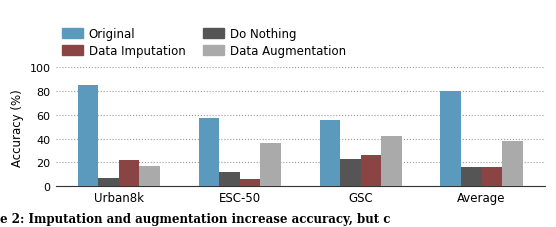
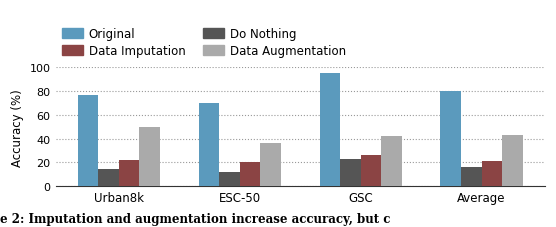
Original/Urban8k: 85 -> 77
Do Nothing/Urban8k: 7 -> 14
Data Augmentation/Urban8k: 17 -> 50
Original/ESC-50: 57 -> 70
Data Imputation/ESC-50: 6 -> 20
Original/GSC: 56 -> 95
Data Imputation/Average: 16 -> 21
Data Augmentation/Average: 38 -> 43
